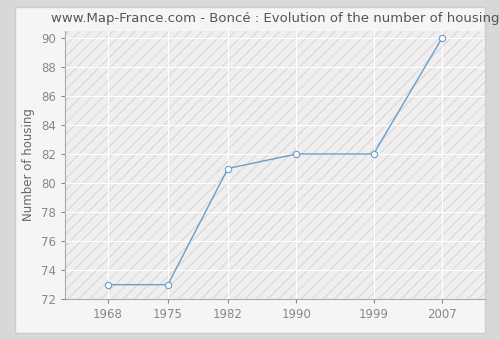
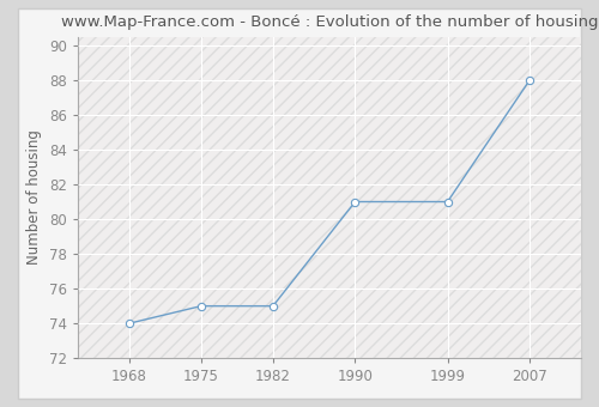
1968: 73 -> 74
1975: 73 -> 75
1982: 81 -> 75
1990: 82 -> 81
1999: 82 -> 81
2007: 90 -> 88
